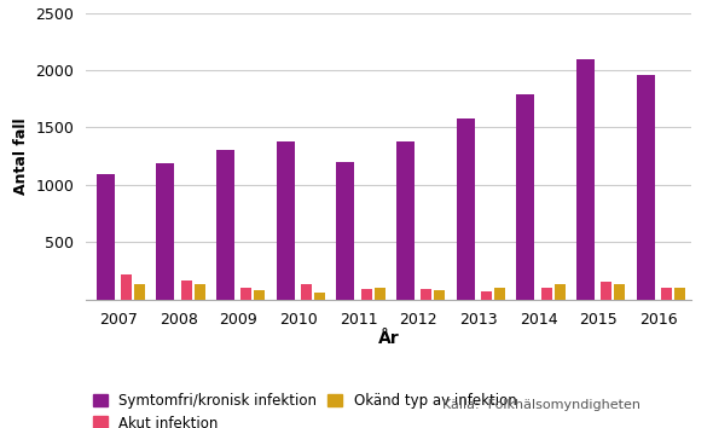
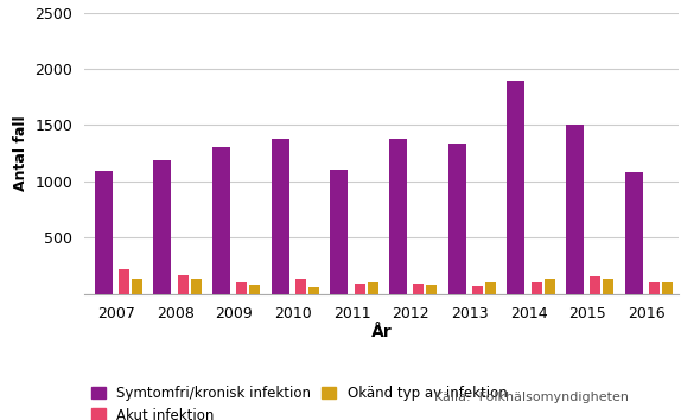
Symtomfri/kronisk infektion/2011: 1200 -> 1100
Symtomfri/kronisk infektion/2013: 1580 -> 1340
Symtomfri/kronisk infektion/2014: 1790 -> 1900
Symtomfri/kronisk infektion/2015: 2100 -> 1500
Symtomfri/kronisk infektion/2016: 1960 -> 1080
